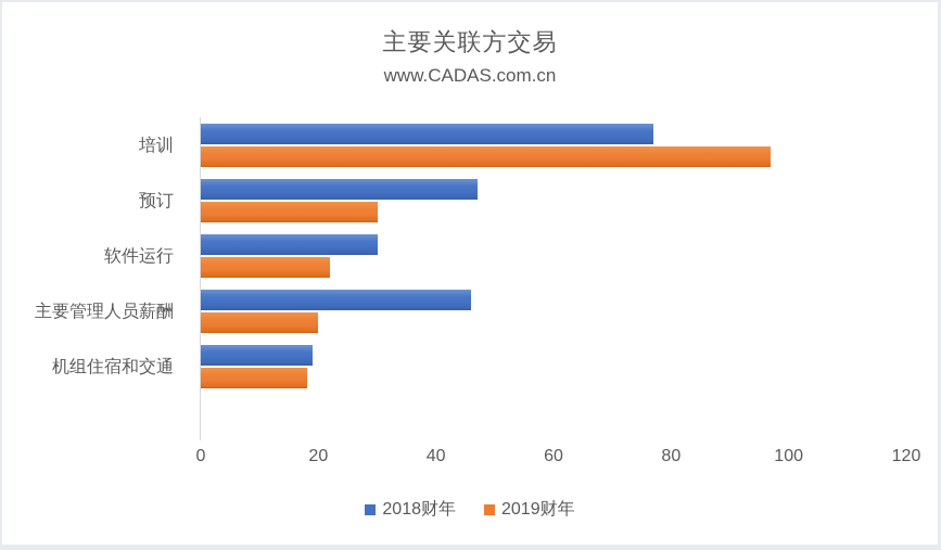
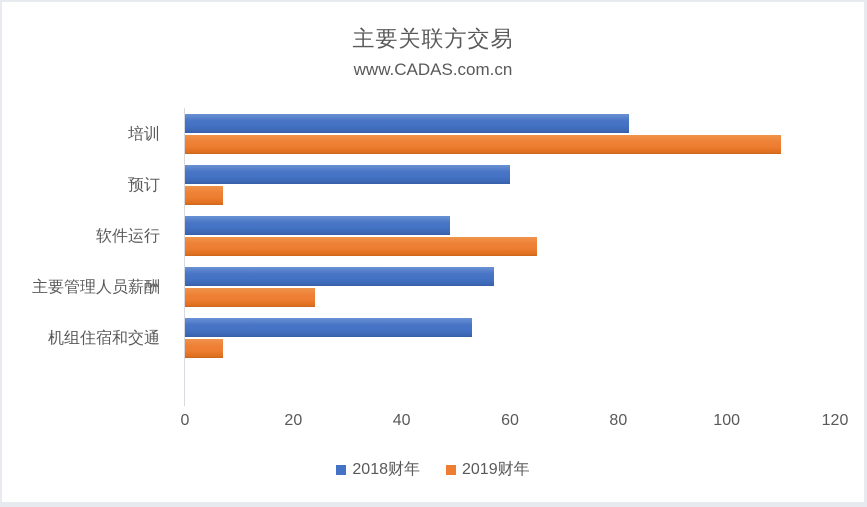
2018财年/培训: 77 -> 82
2019财年/培训: 97 -> 110
2018财年/预订: 47 -> 60
2019财年/预订: 30 -> 7
2018财年/软件运行: 30 -> 49
2019财年/软件运行: 22 -> 65
2018财年/主要管理人员薪酬: 46 -> 57
2019财年/主要管理人员薪酬: 20 -> 24
2018财年/机组住宿和交通: 19 -> 53
2019财年/机组住宿和交通: 18 -> 7
